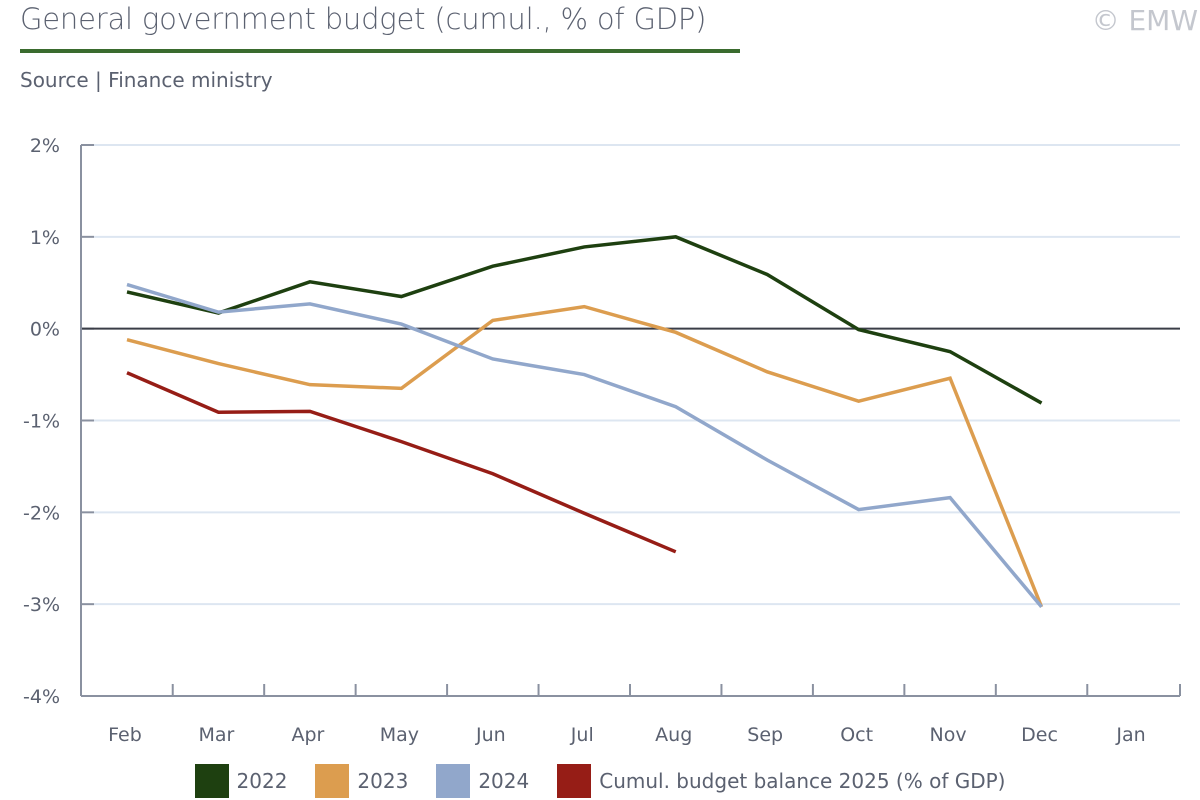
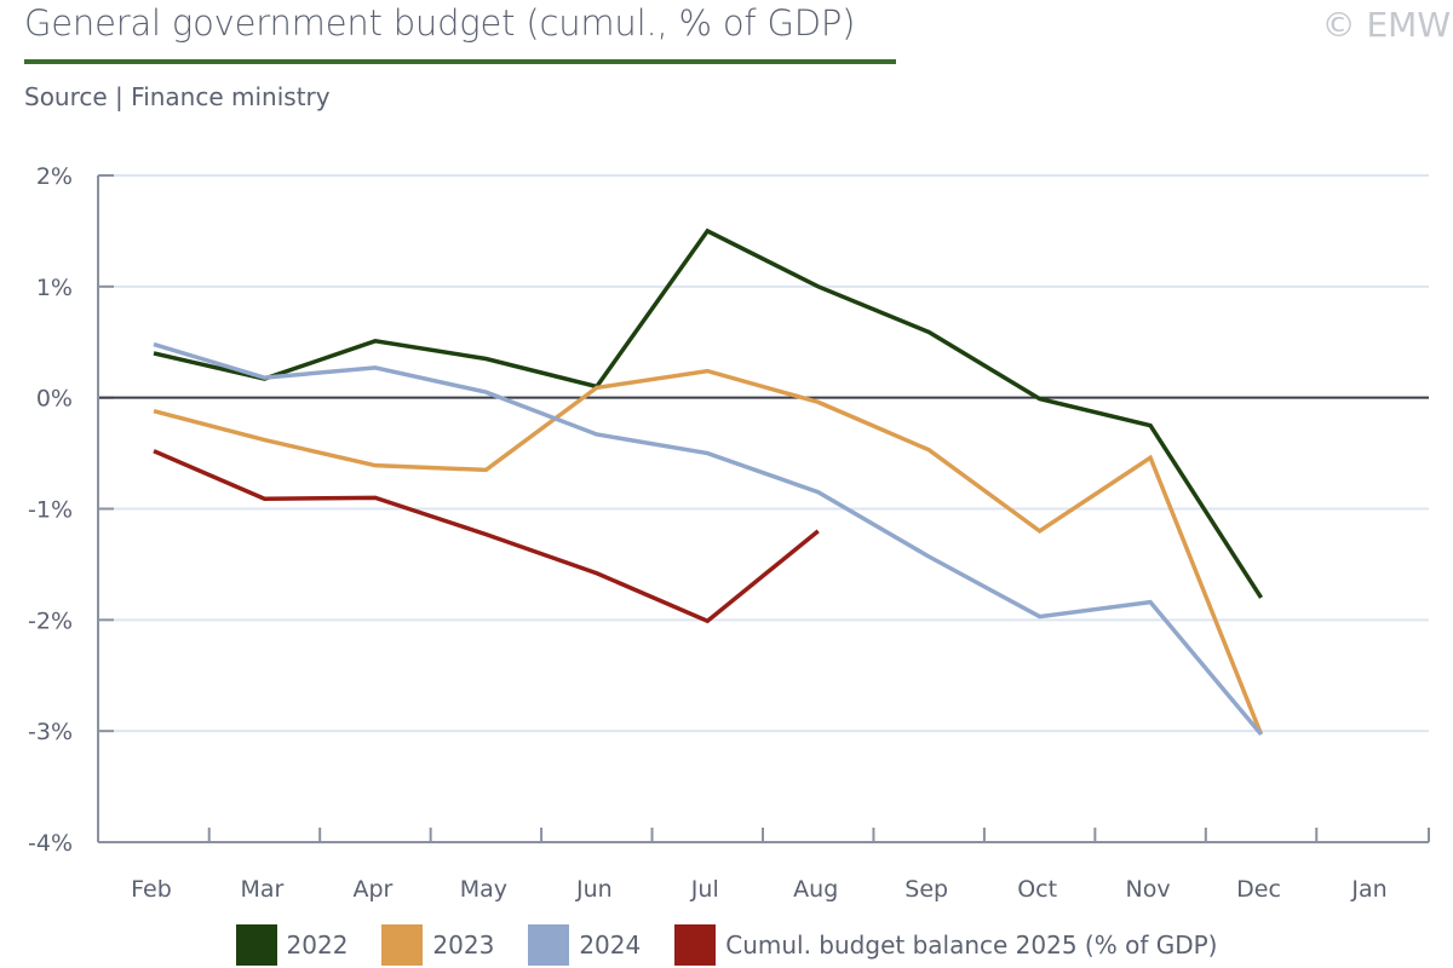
2022/Jun: 0.7% -> 0.1%
2022/Jul: 0.9% -> 1.5%
Cumul. budget balance 2025 (% of GDP)/Aug: -2.4% -> -1.2%
2023/Oct: -0.8% -> -1.2%
2022/Dec: -0.8% -> -1.8%
